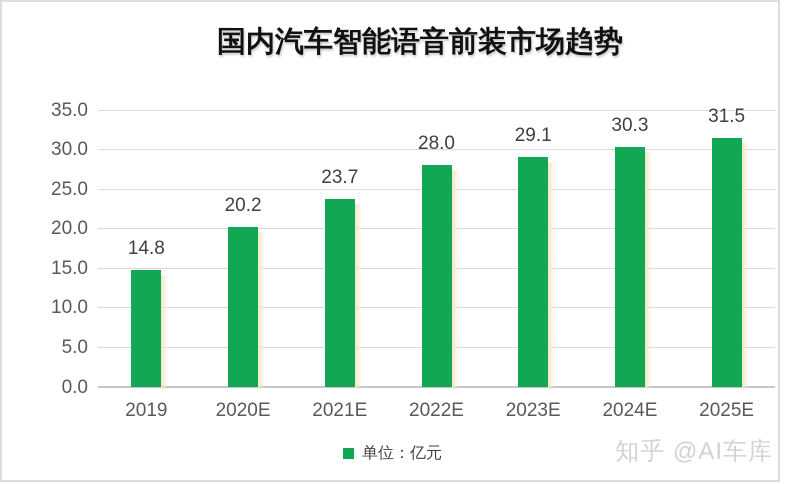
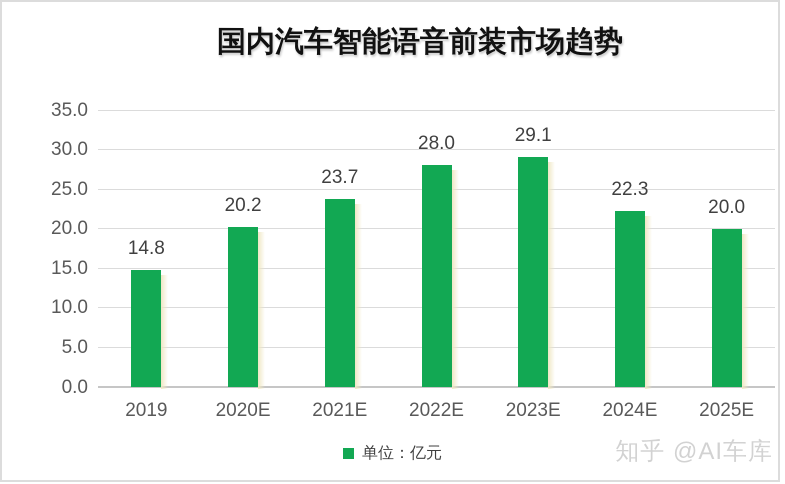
2024E: 30.3 -> 22.3
2025E: 31.5 -> 20.0
